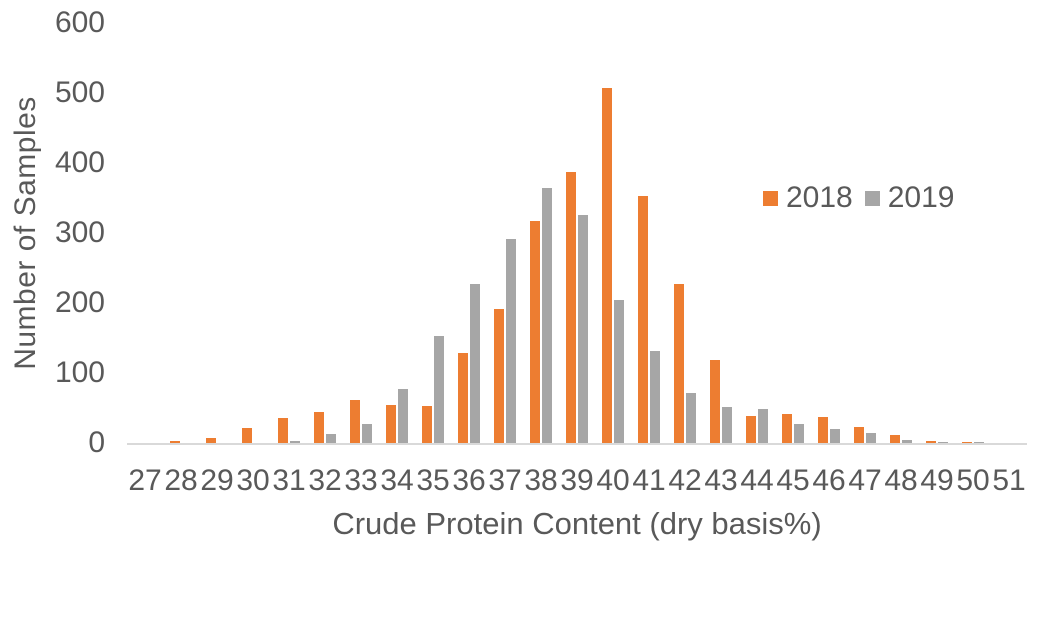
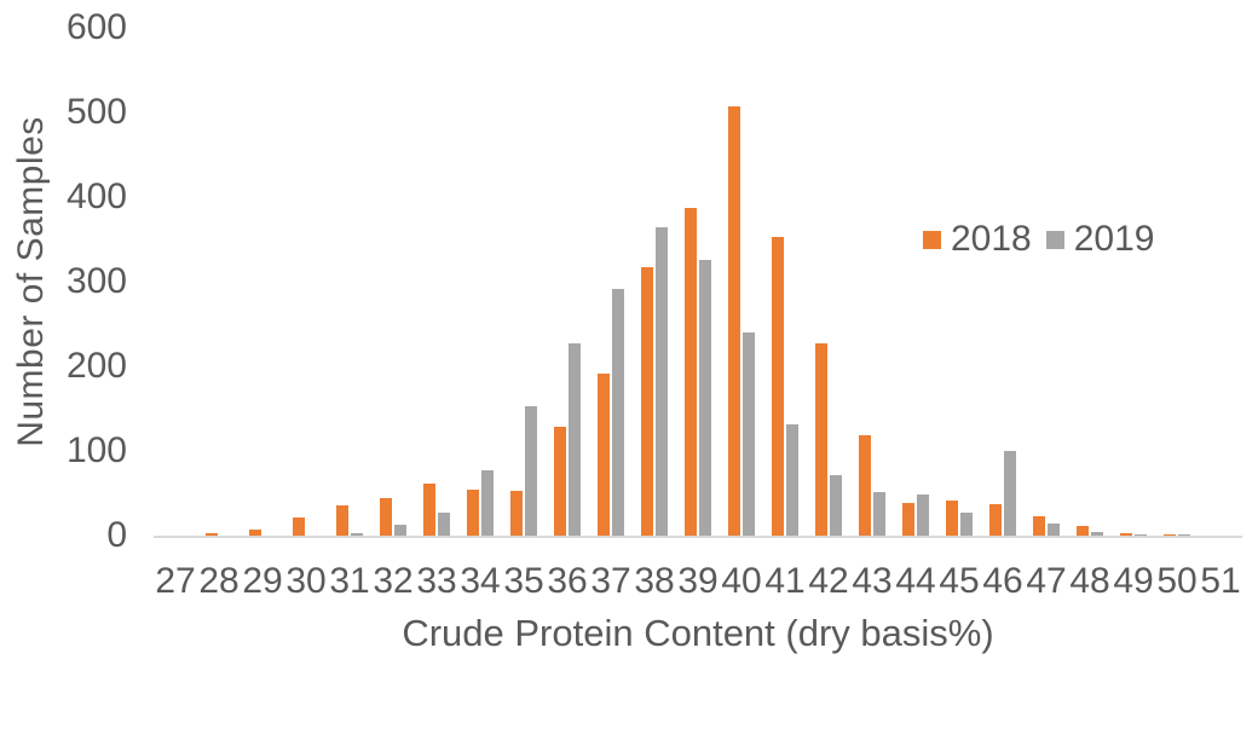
2019/40: 200 -> 240
2019/46: 20 -> 100
